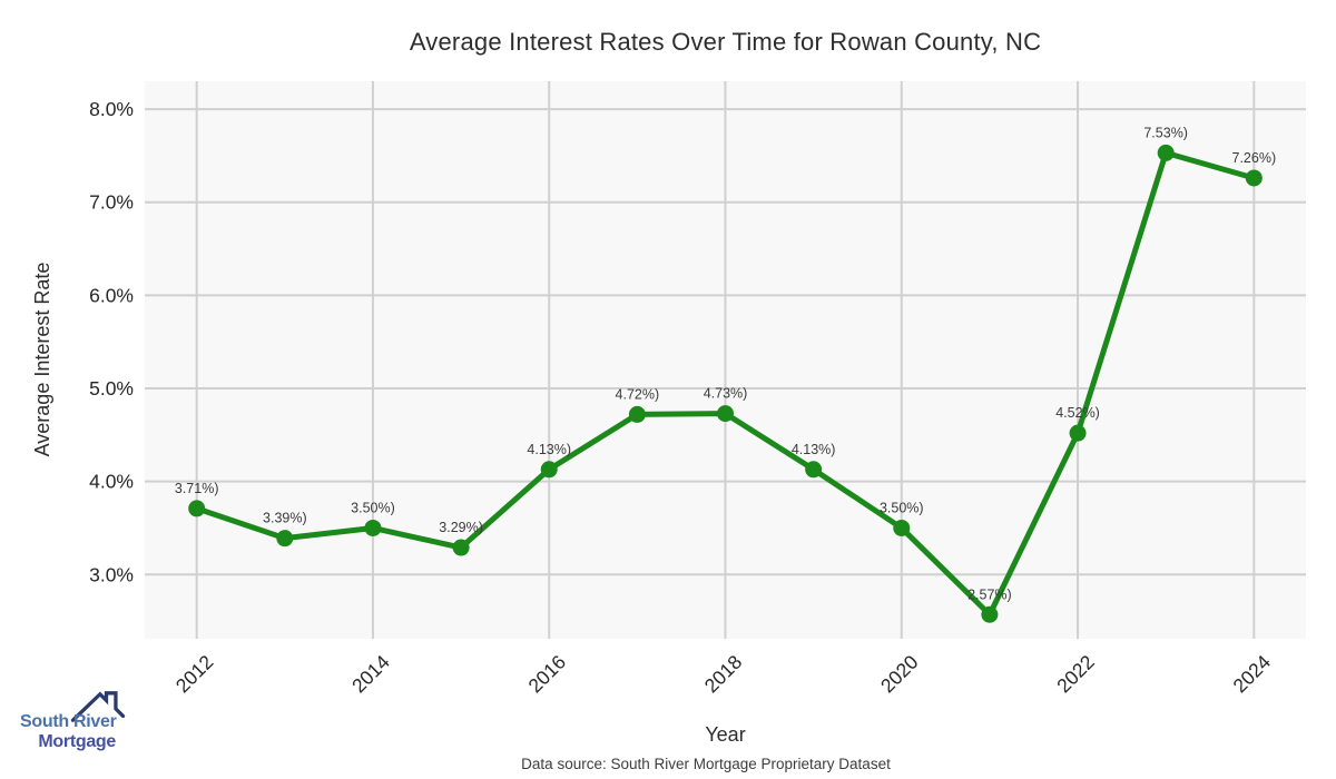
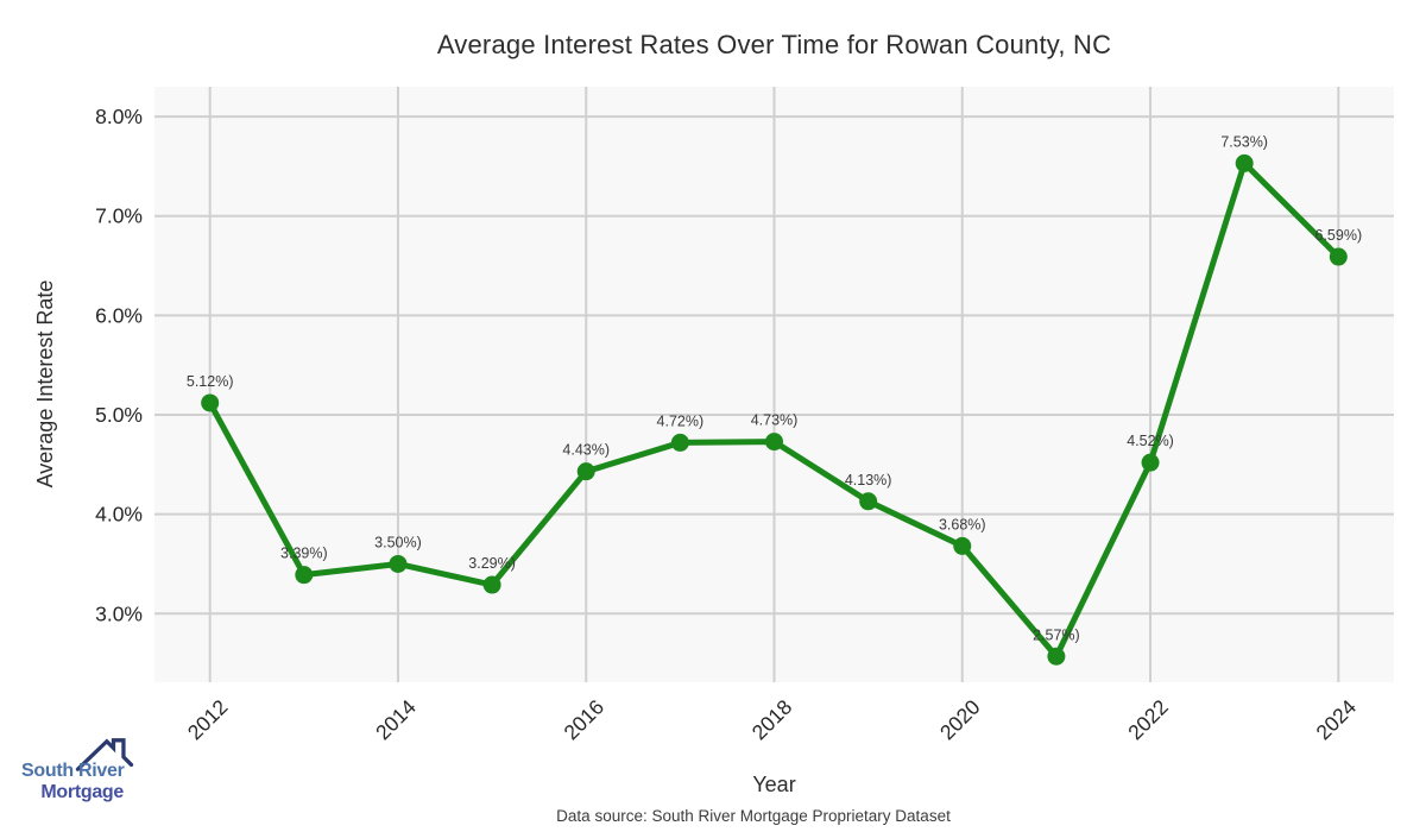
2012: 3.71% -> 5.12%
2016: 4.13% -> 4.43%
2020: 3.50% -> 3.68%
2024: 7.26% -> 6.59%
